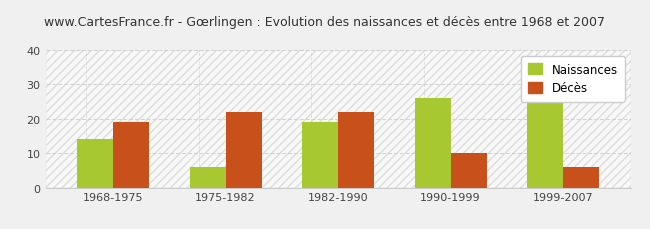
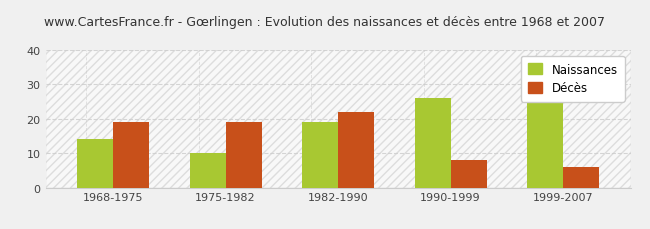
Naissances/1975-1982: 6 -> 10
Décès/1975-1982: 22 -> 19
Décès/1990-1999: 10 -> 8
